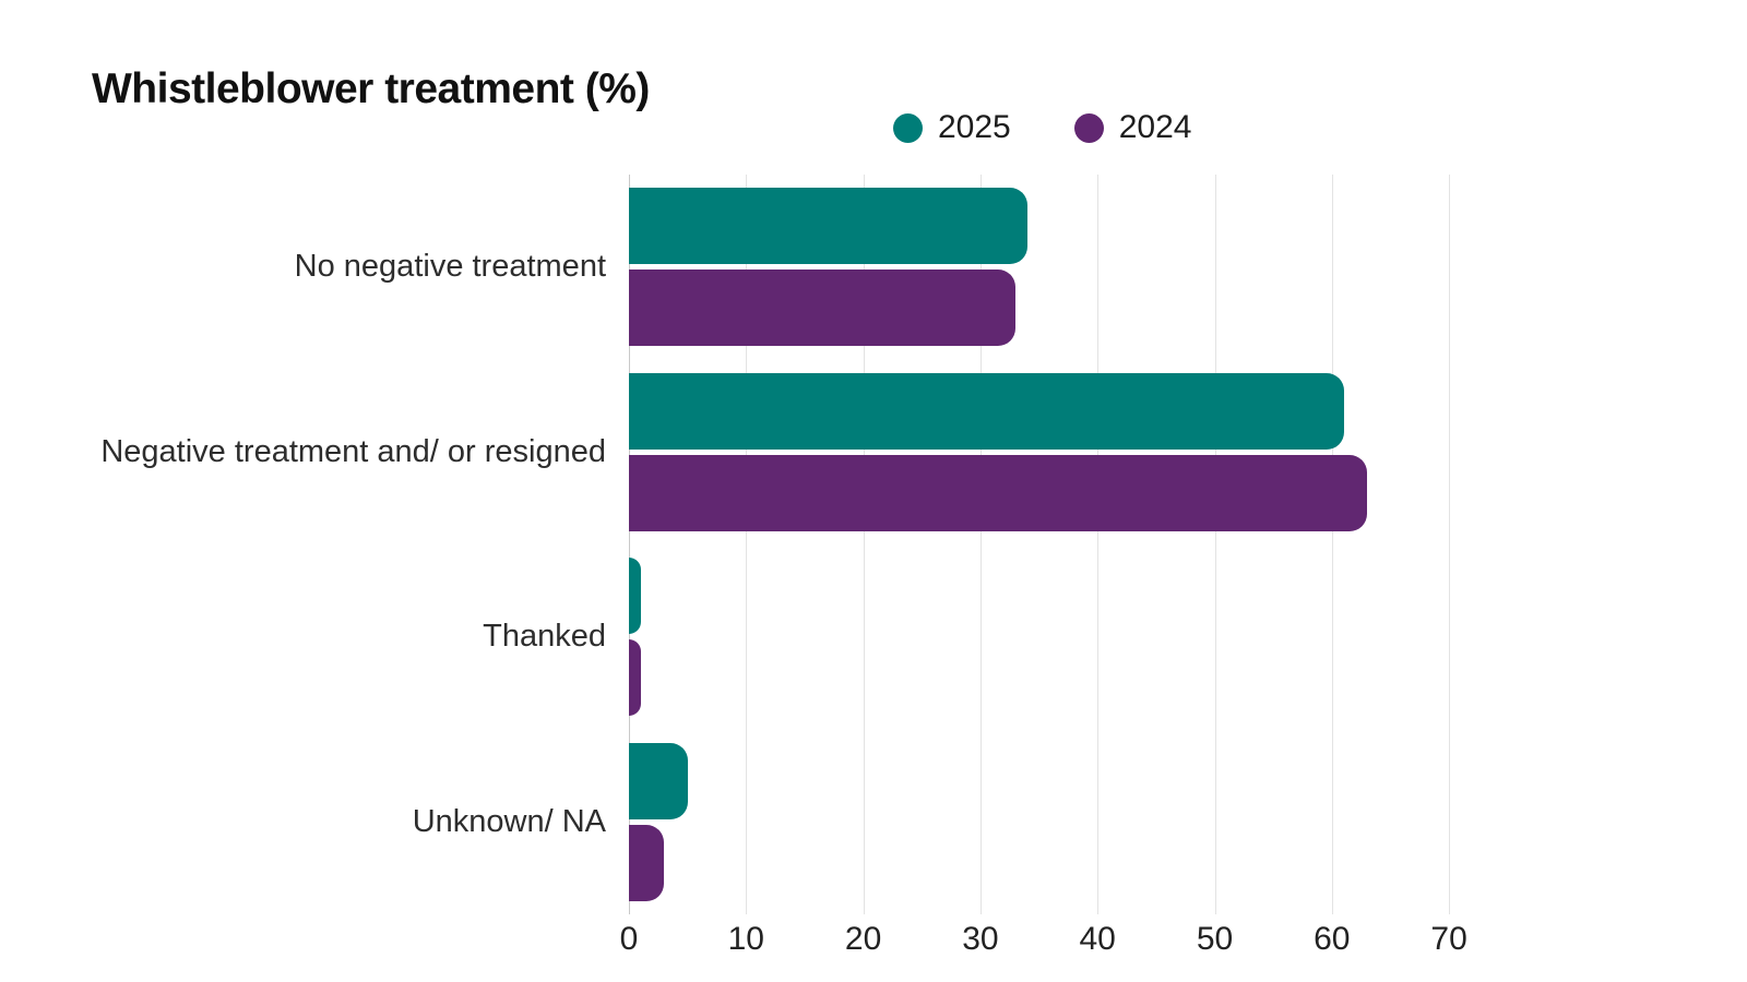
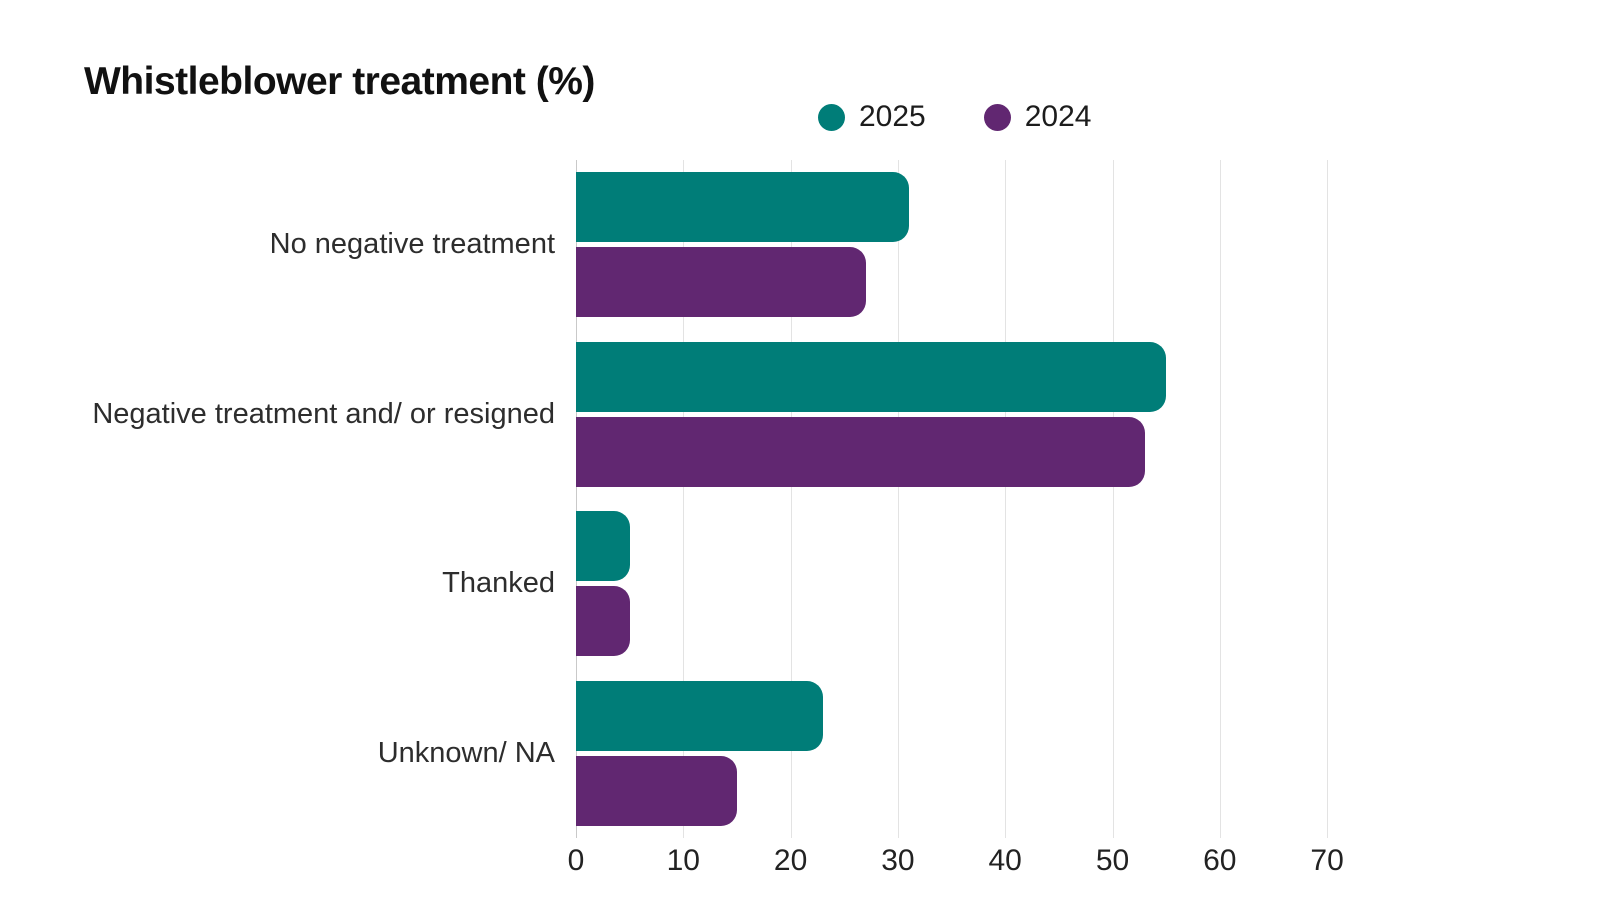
2025/No negative treatment: 34 -> 31
2024/No negative treatment: 33 -> 27
2025/Negative treatment and/ or resigned: 61 -> 55
2024/Negative treatment and/ or resigned: 63 -> 53
2025/Thanked: 1 -> 5
2024/Thanked: 1 -> 5
2025/Unknown/ NA: 5 -> 23
2024/Unknown/ NA: 3 -> 15
